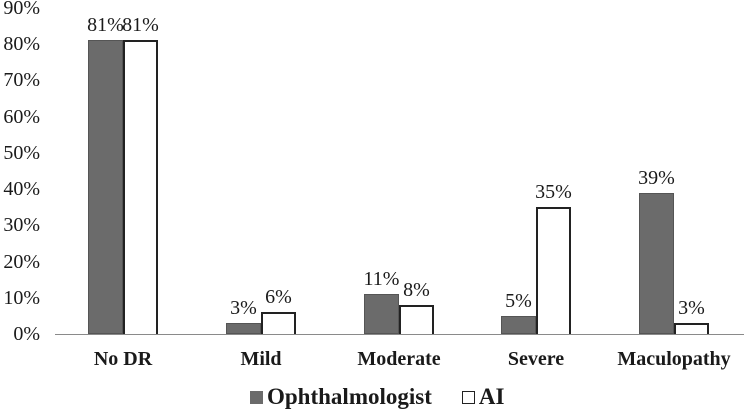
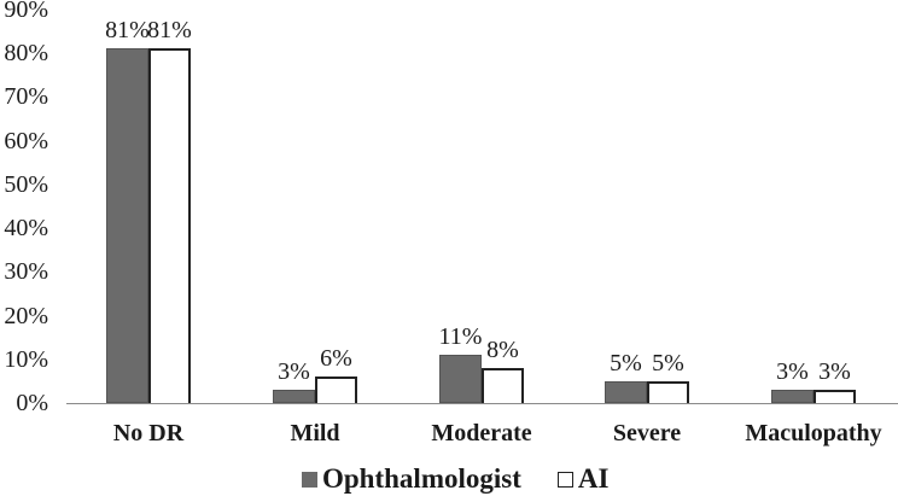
AI/Severe: 35% -> 5%
Ophthalmologist/Maculopathy: 39% -> 3%
